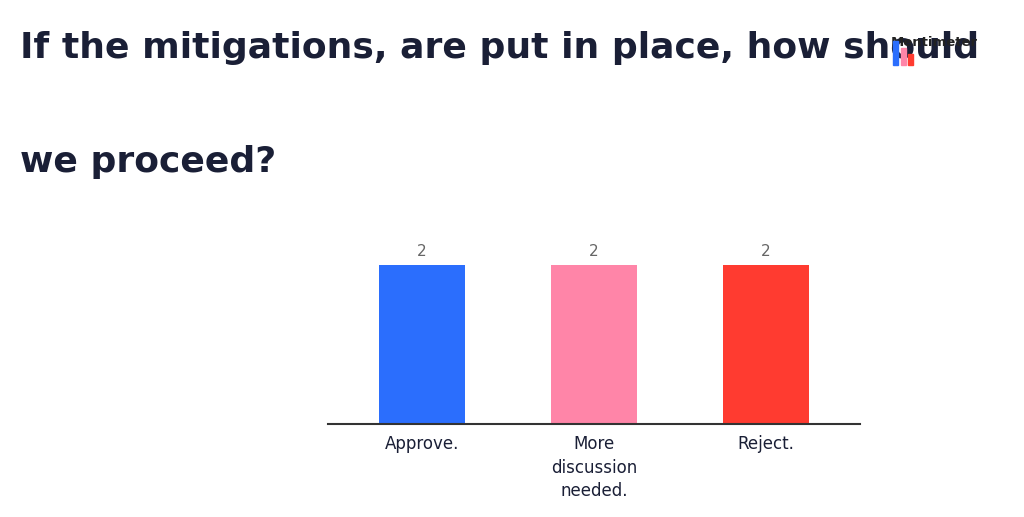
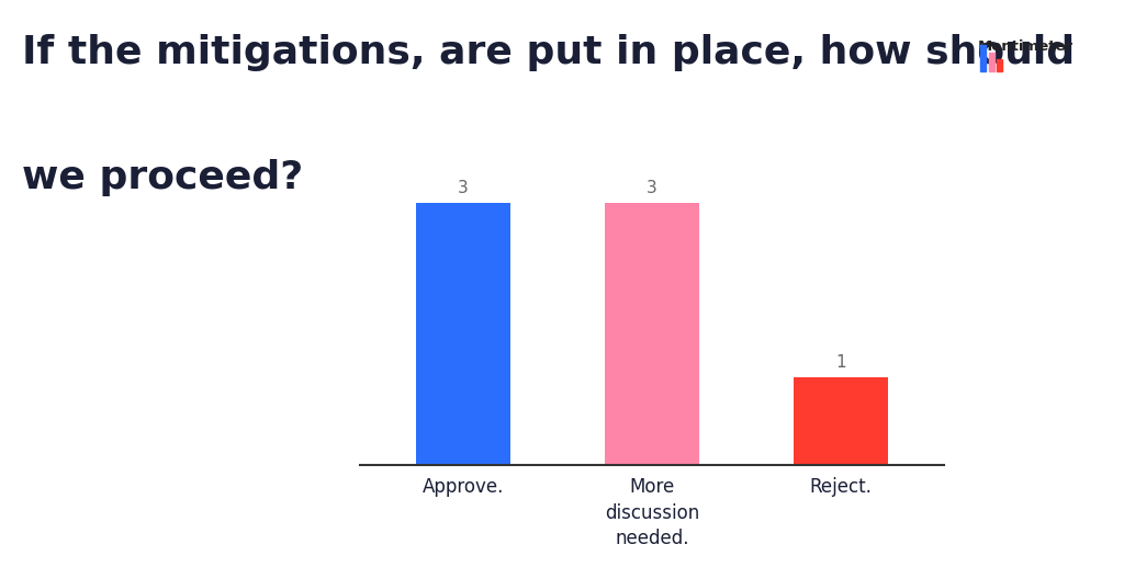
Approve.: 2 -> 3
More discussion needed.: 2 -> 3
Reject.: 2 -> 1
